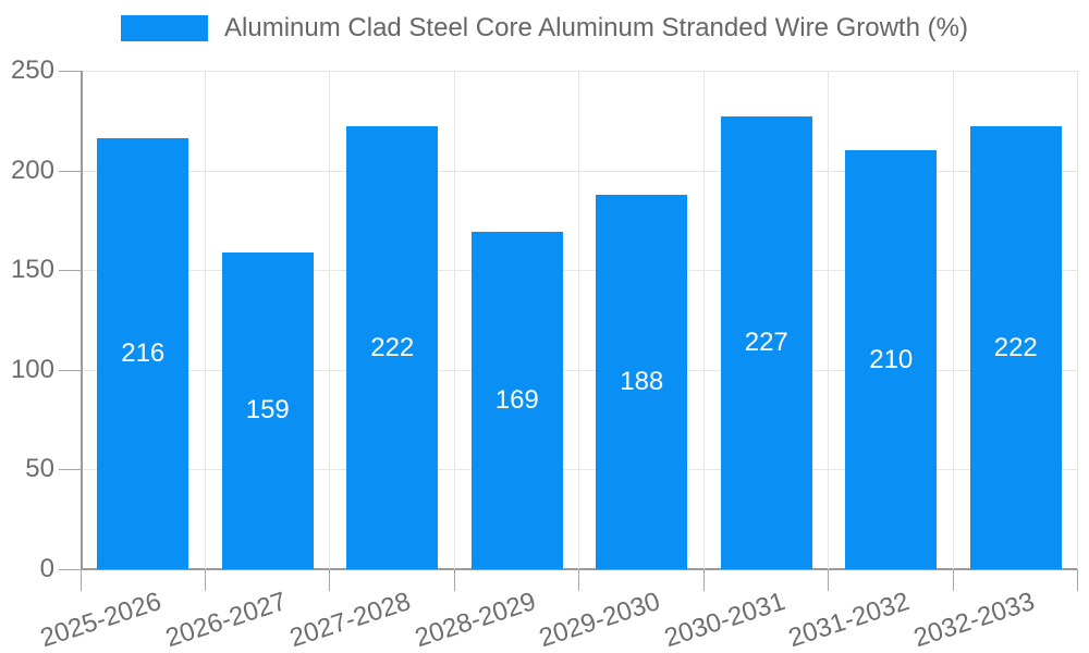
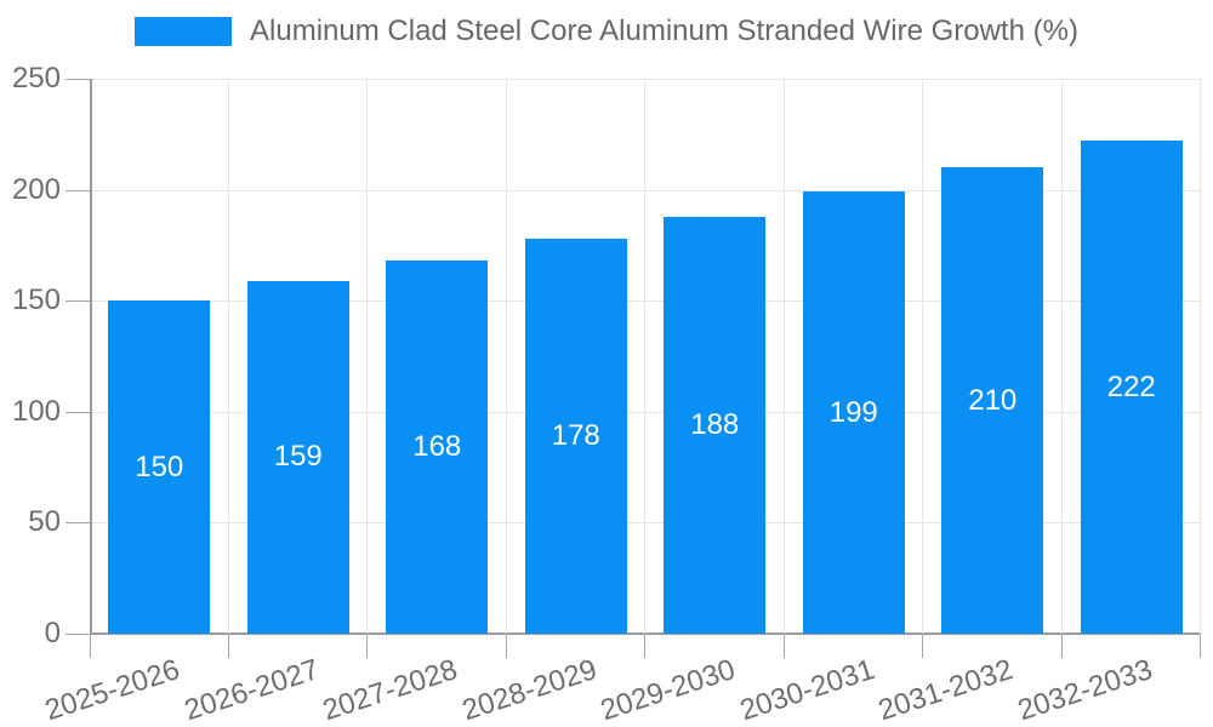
2025-2026: 216 -> 150
2027-2028: 222 -> 168
2028-2029: 169 -> 178
2030-2031: 227 -> 199
